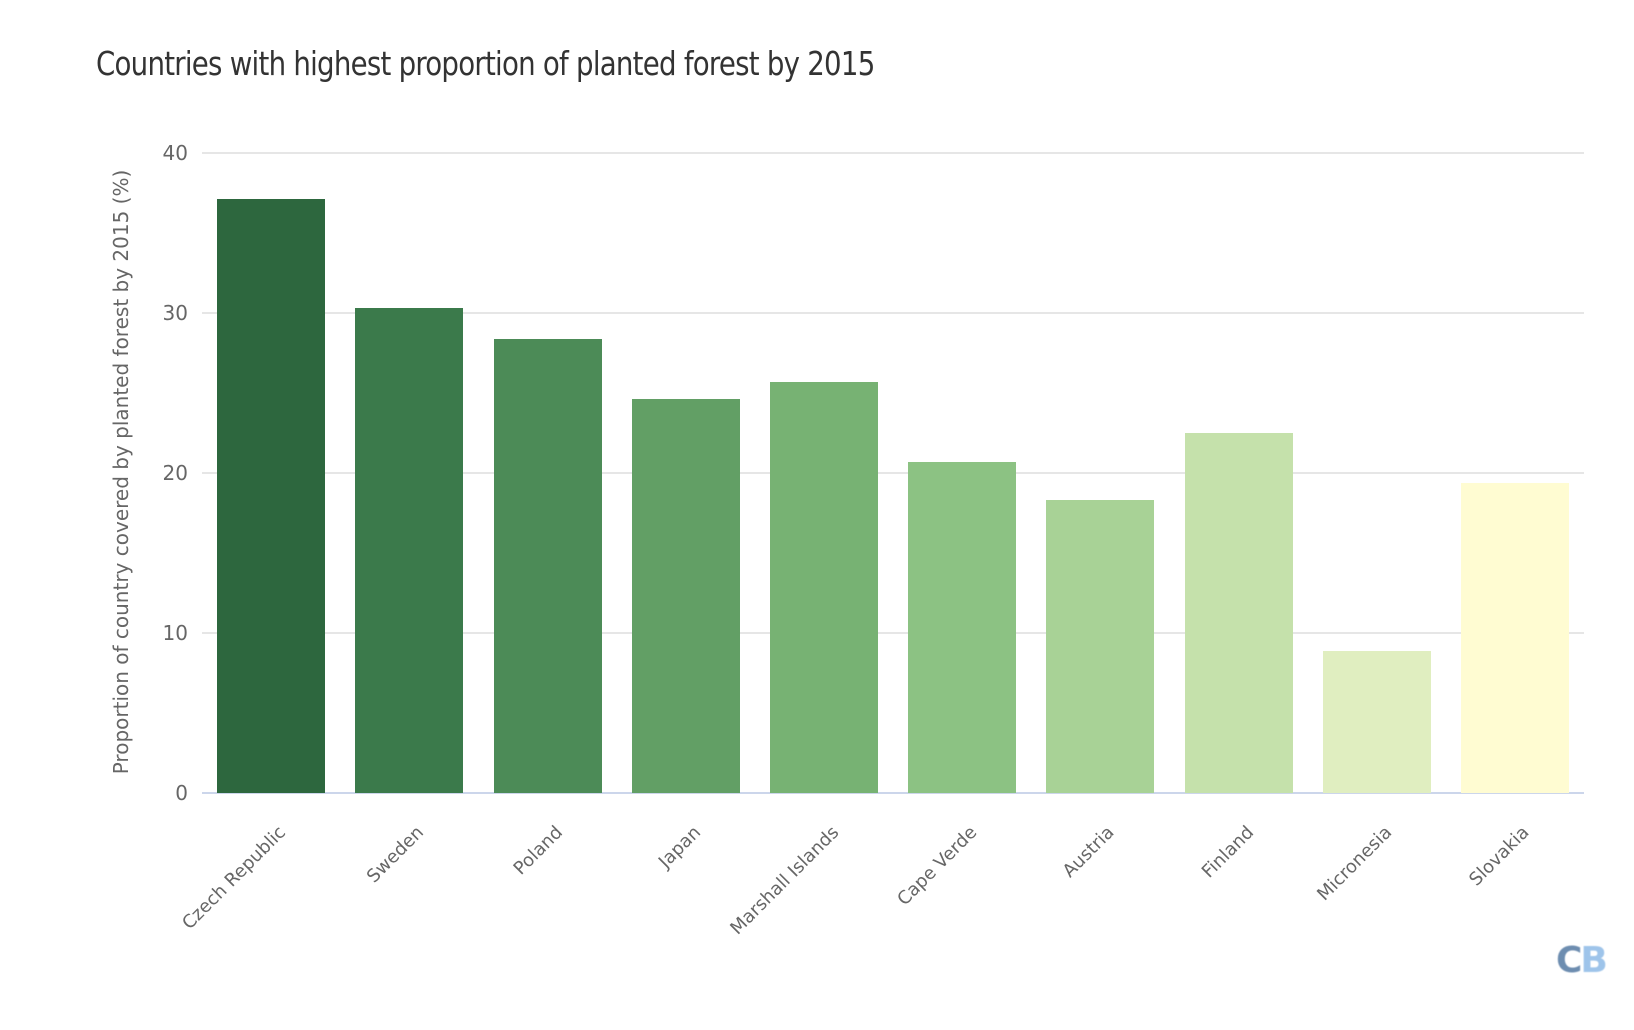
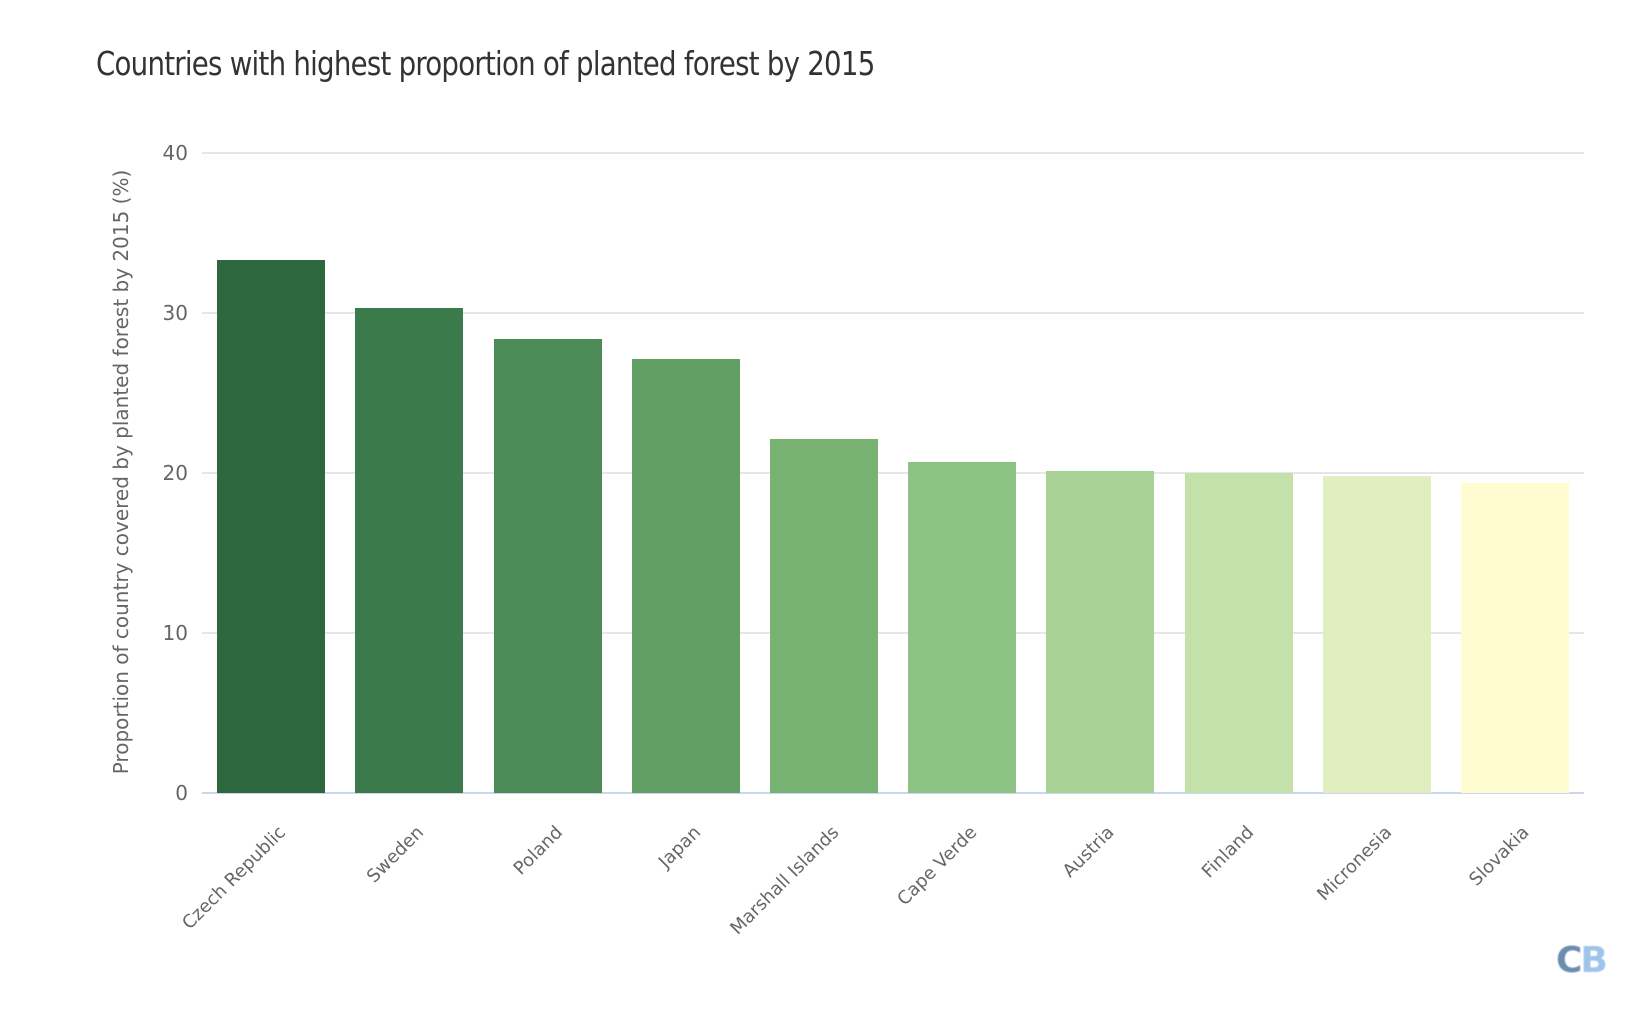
Czech Republic: 37.1 -> 33.3
Japan: 24.6 -> 27.1
Marshall Islands: 25.7 -> 22.1
Austria: 18.3 -> 20.1
Finland: 22.5 -> 20.0
Micronesia: 8.9 -> 19.8
